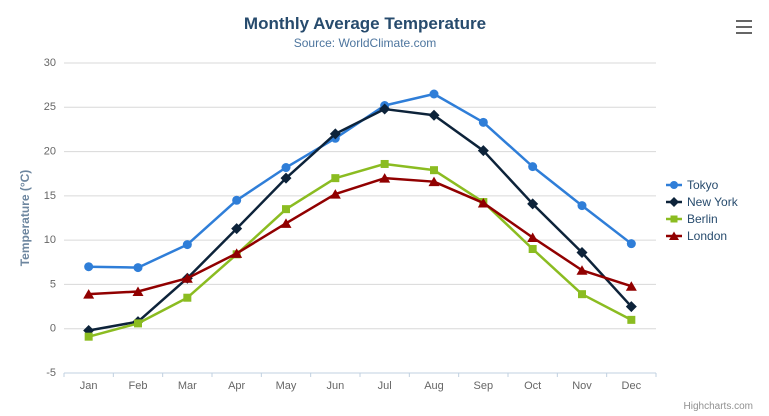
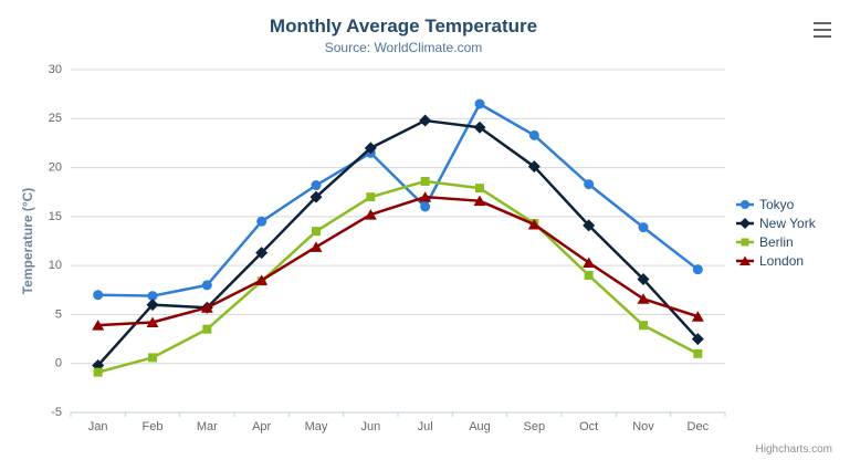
New York/Feb: 1 -> 6
Tokyo/Mar: 10 -> 8
Tokyo/Jul: 25 -> 16
